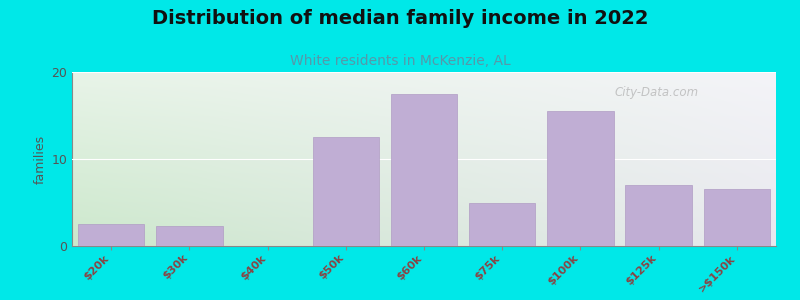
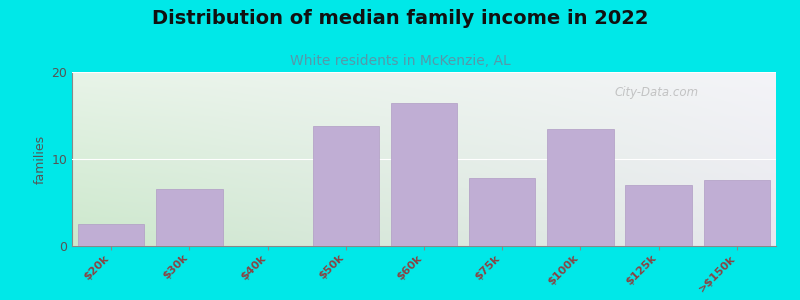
$30k: 2.3 -> 6.6
$50k: 12.5 -> 13.8
$60k: 17.5 -> 16.4
$75k: 5.0 -> 7.8
$100k: 15.5 -> 13.4
>$150k: 6.5 -> 7.6
